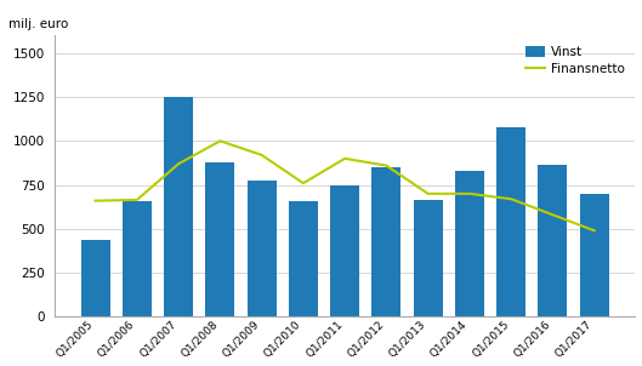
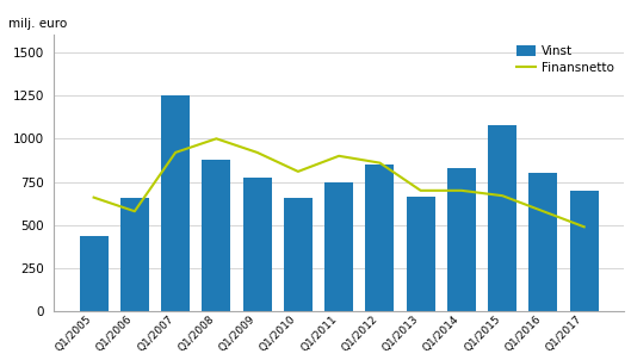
Finansnetto/Q1/2006: 660 -> 580
Finansnetto/Q1/2007: 870 -> 920
Finansnetto/Q1/2010: 760 -> 810
Vinst/Q1/2016: 860 -> 800
